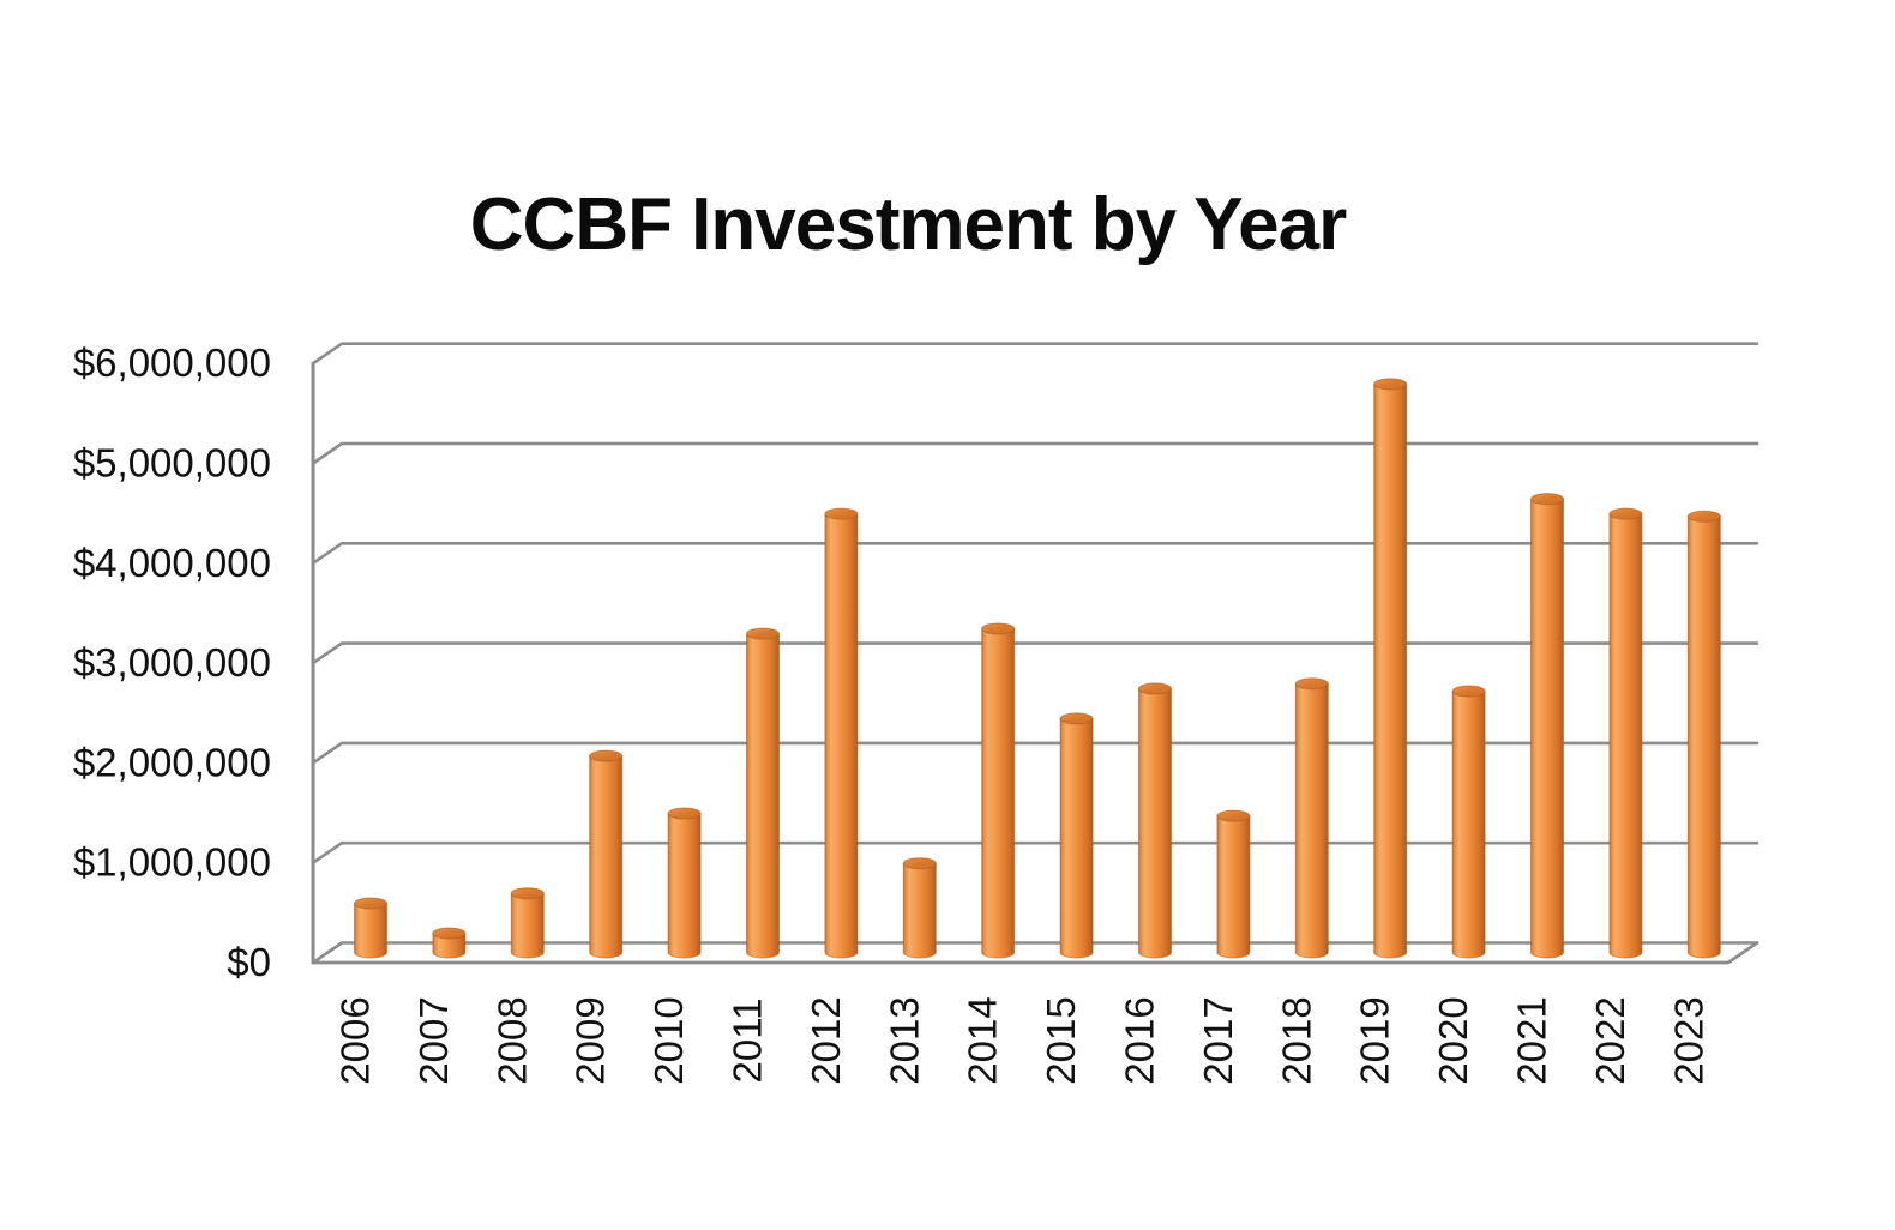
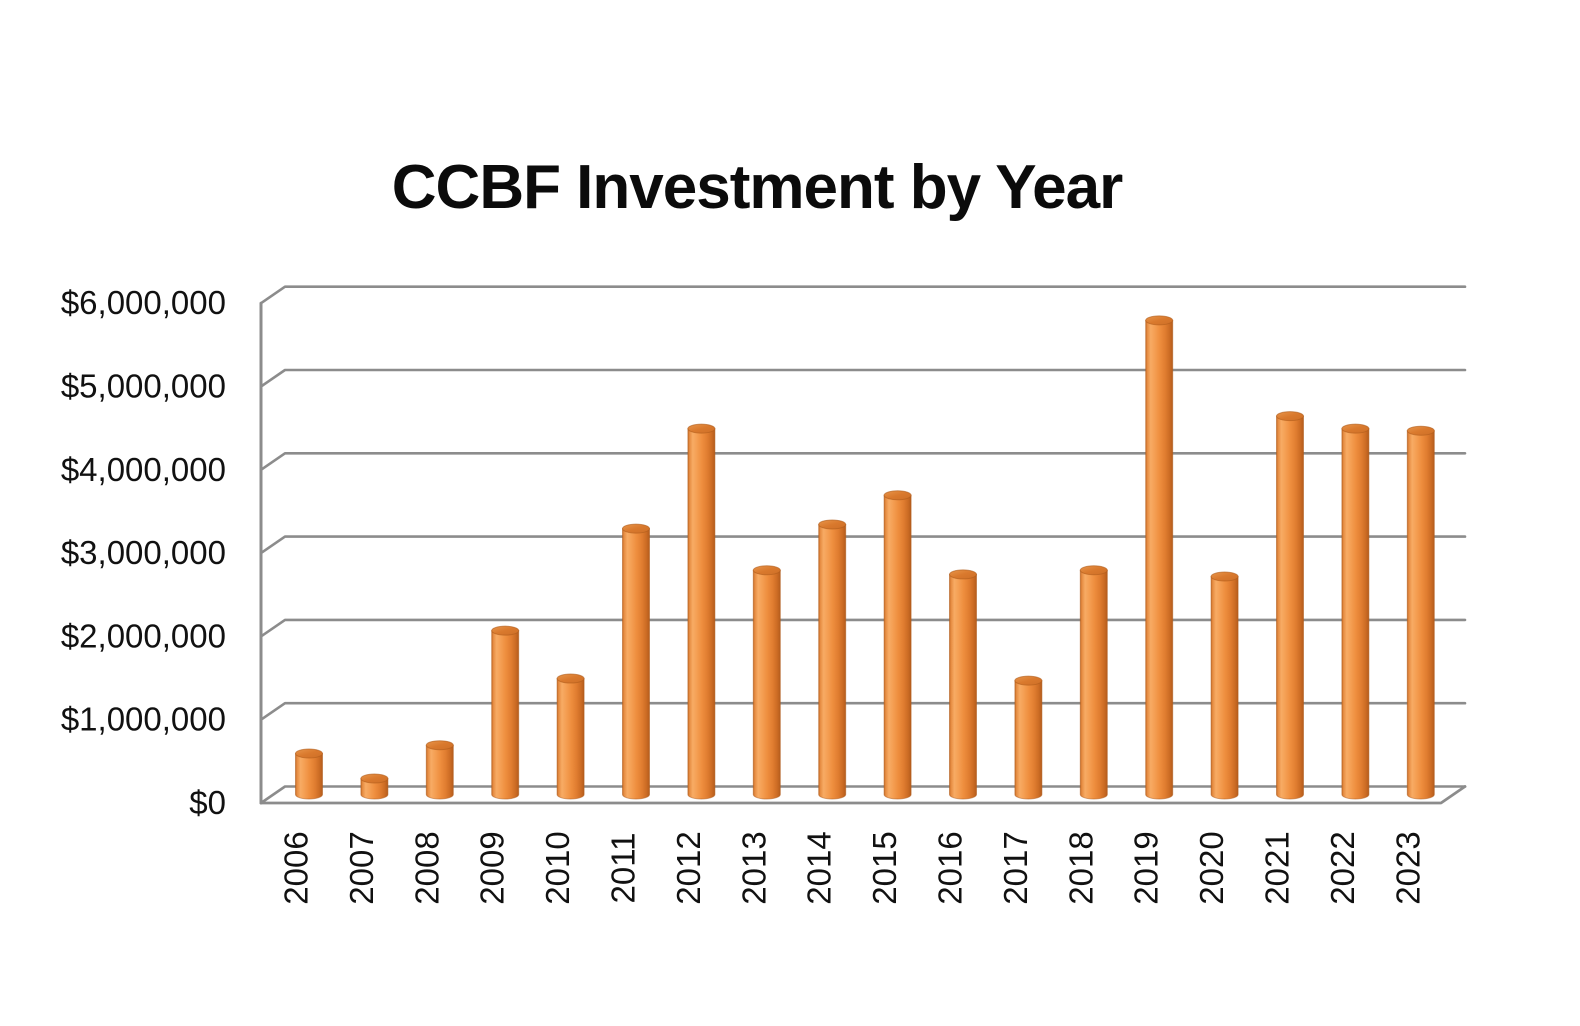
2013: $1000000 -> $2800000
2015: $2400000 -> $3700000
